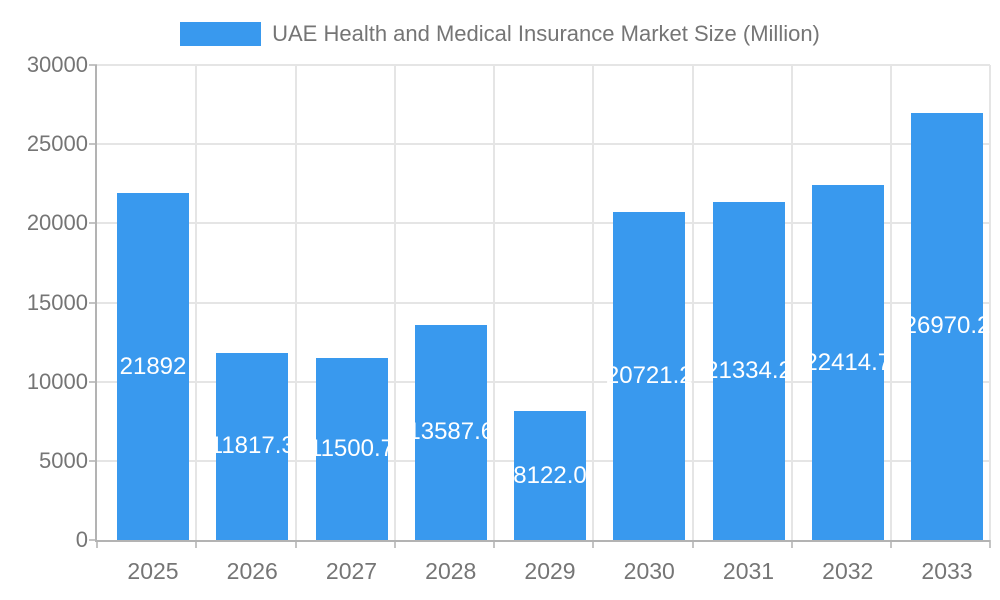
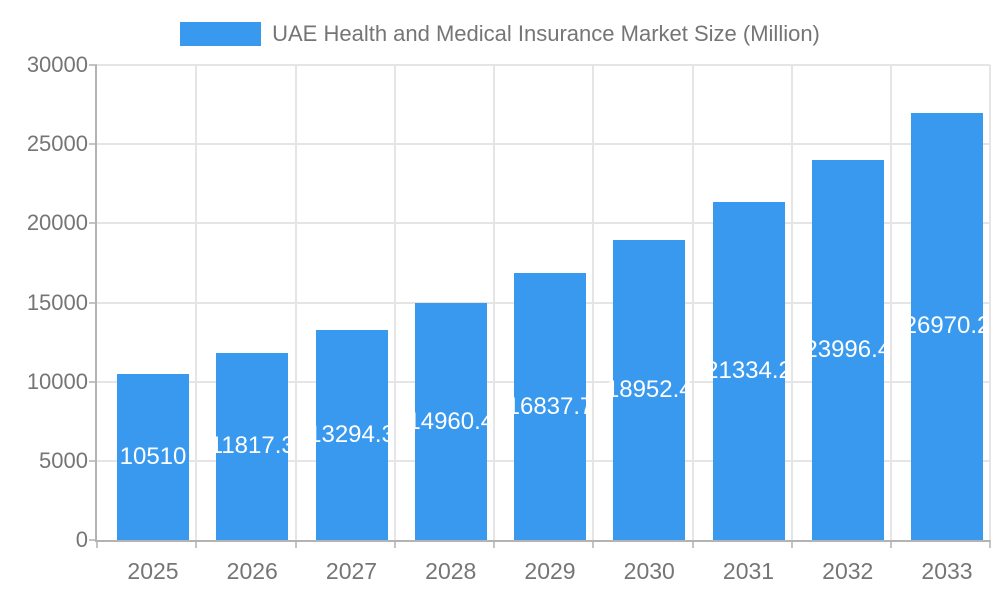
2025: 21892 -> 10510
2027: 11500.7 -> 13294.3
2028: 13587.6 -> 14960.4
2029: 8122.0 -> 16837.7
2030: 20721.2 -> 18952.4
2032: 22414.7 -> 23996.4
